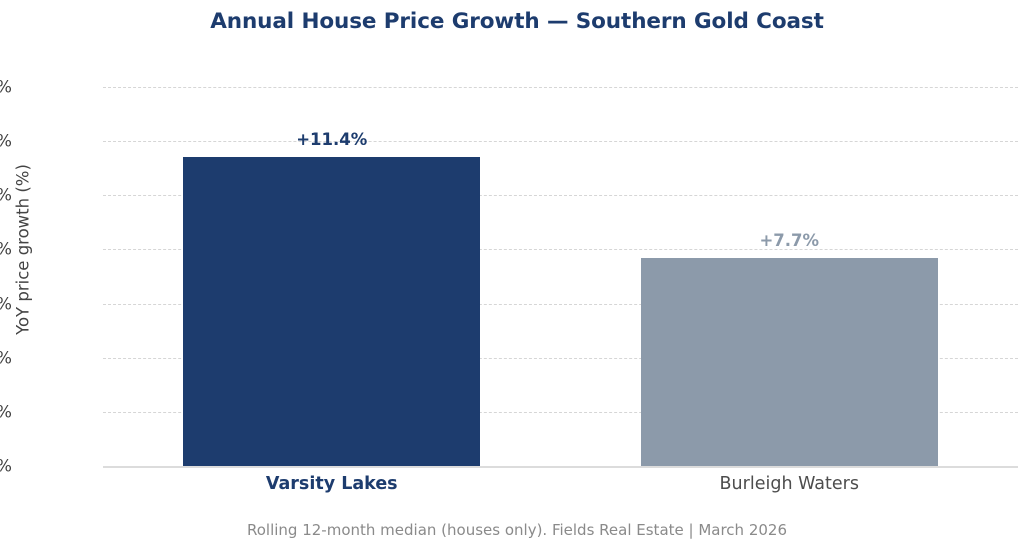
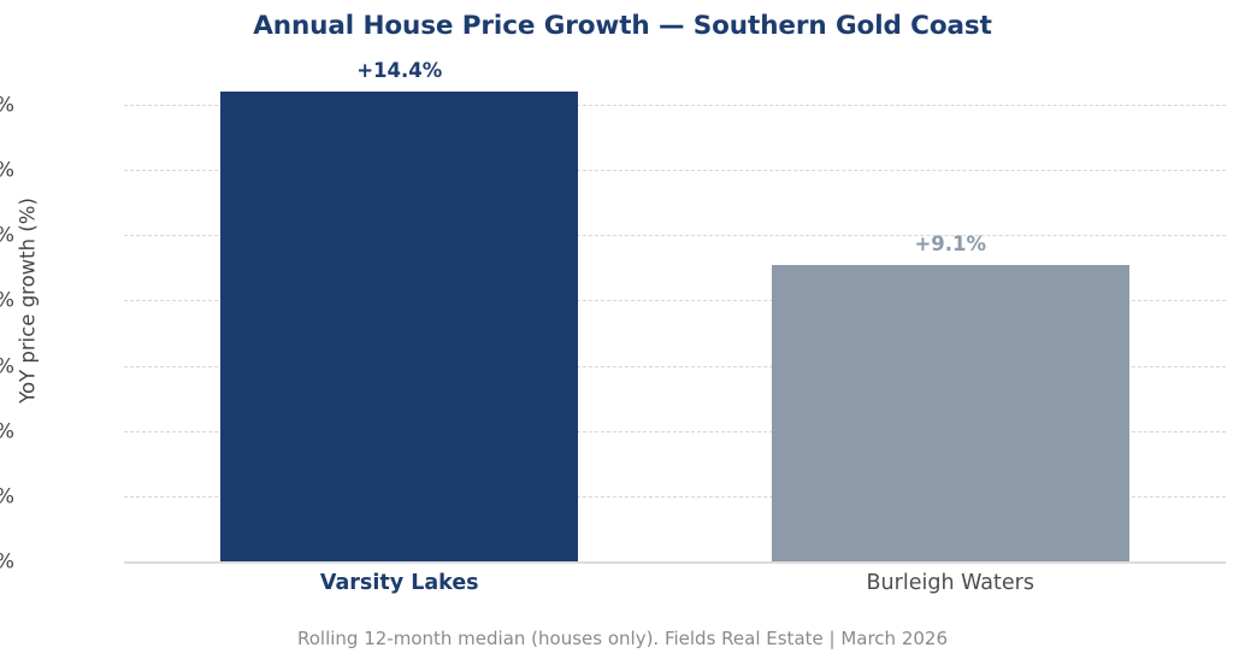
Varsity Lakes: +11.4% -> +14.4%
Burleigh Waters: +7.7% -> +9.1%
